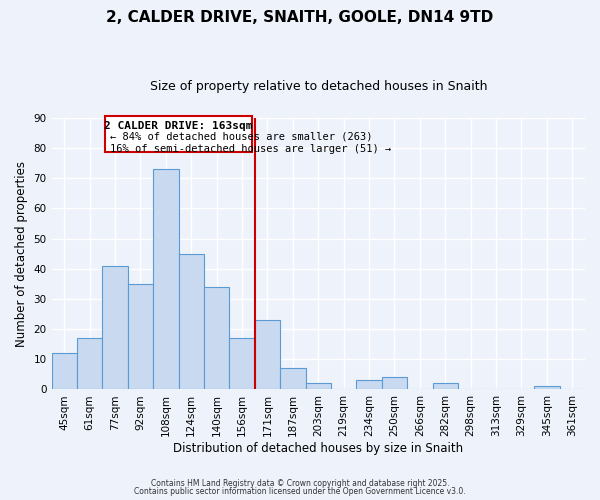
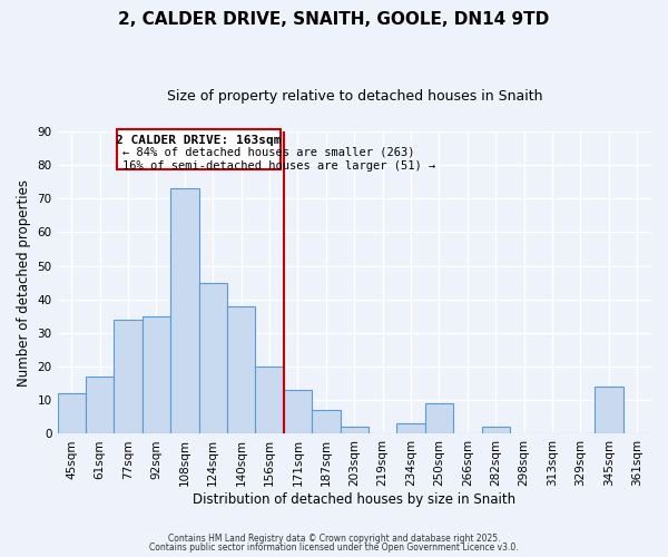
77sqm: 41 -> 34
140sqm: 34 -> 38
156sqm: 17 -> 20
171sqm: 23 -> 13
250sqm: 4 -> 9
345sqm: 1 -> 14
